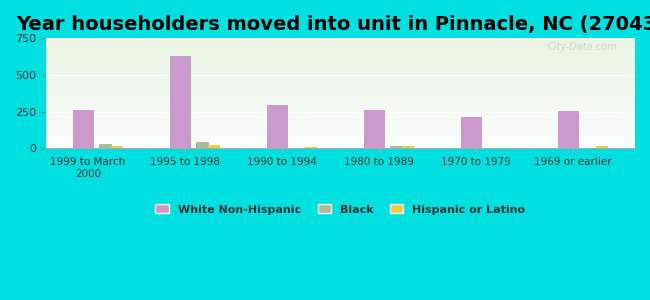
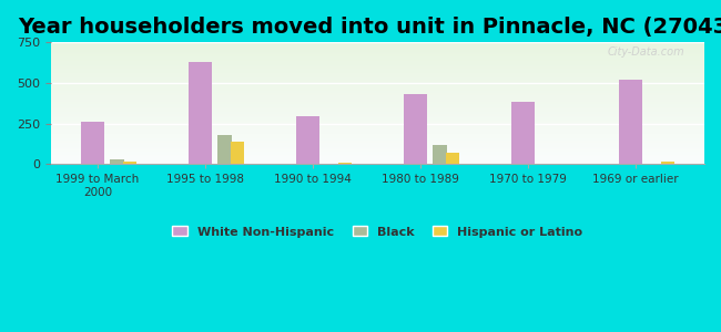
Black/1995 to 1998: 40 -> 180
Hispanic or Latino/1995 to 1998: 20 -> 140
White Non-Hispanic/1980 to 1989: 260 -> 430
Black/1980 to 1989: 20 -> 120
Hispanic or Latino/1980 to 1989: 20 -> 70
White Non-Hispanic/1970 to 1979: 220 -> 380
White Non-Hispanic/1969 or earlier: 260 -> 520
